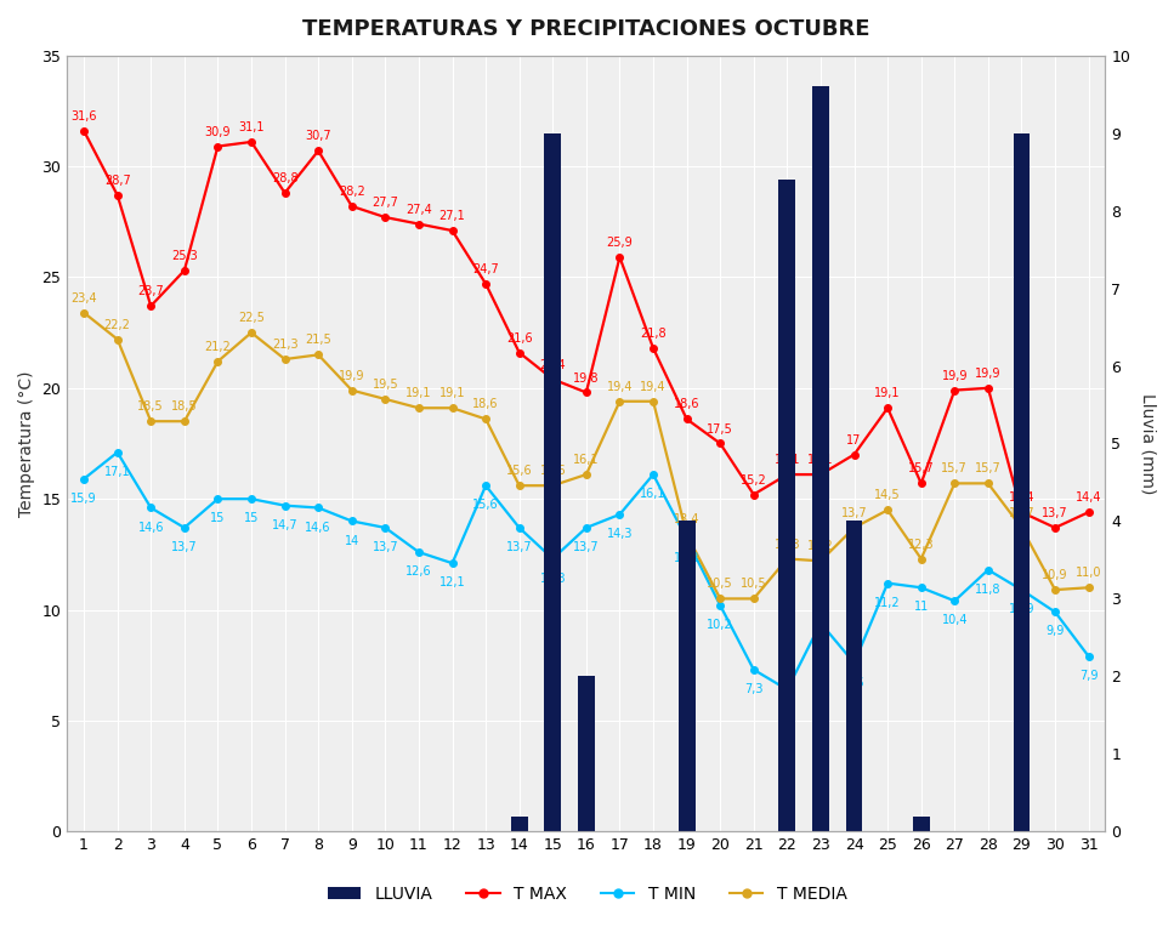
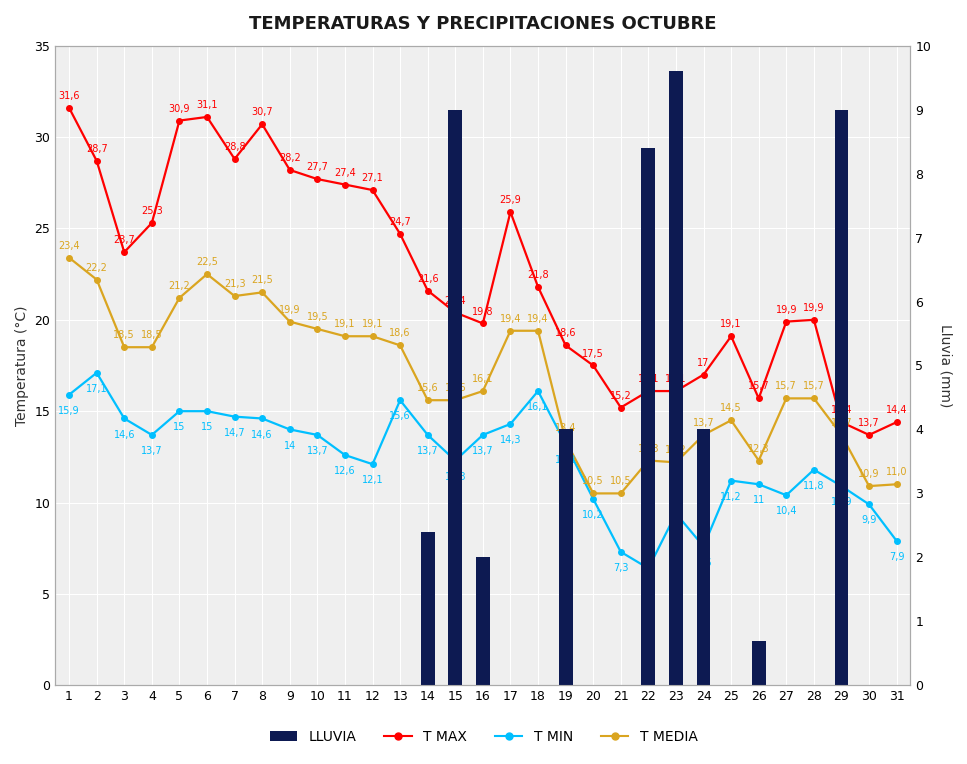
LLUVIA/14: 0.2 -> 2.4
LLUVIA/26: 0.2 -> 0.7
